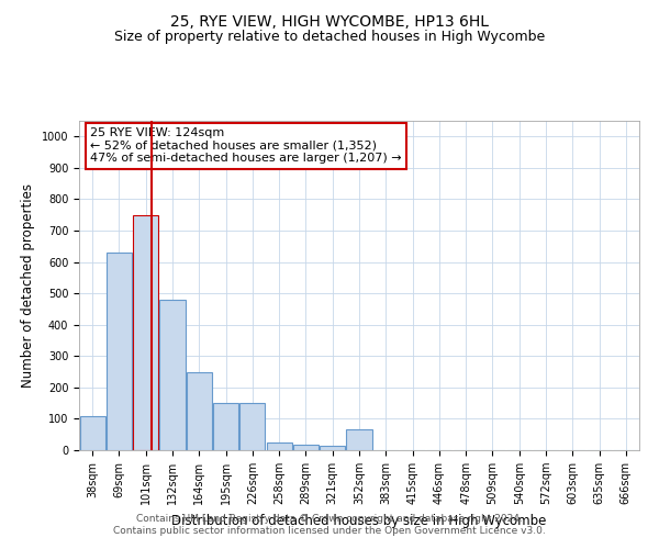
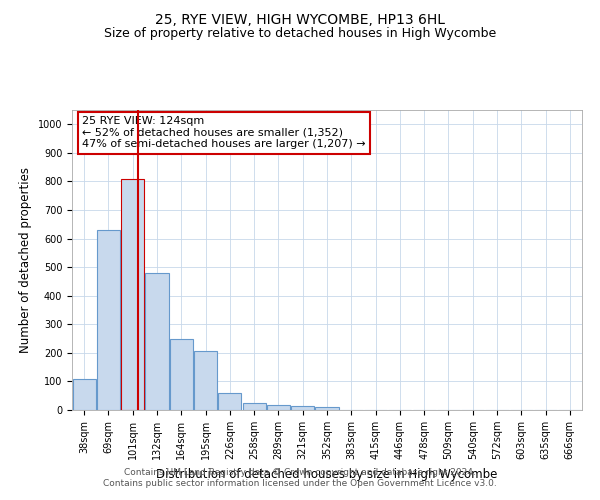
101sqm: 750 -> 810
195sqm: 150 -> 205
226sqm: 150 -> 60
352sqm: 65 -> 10
